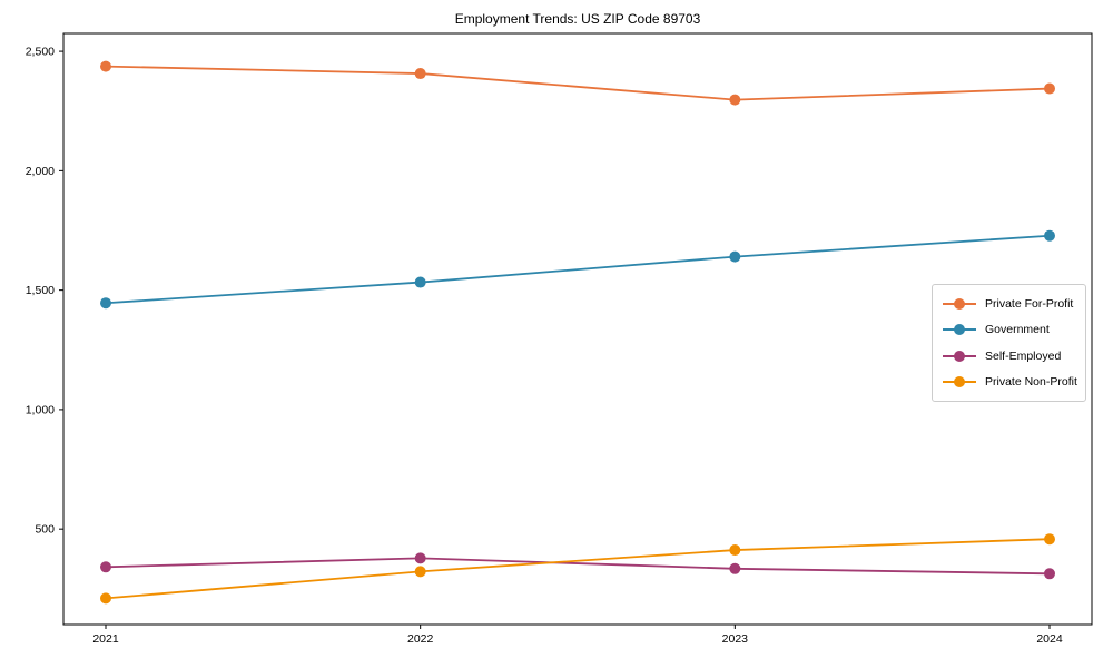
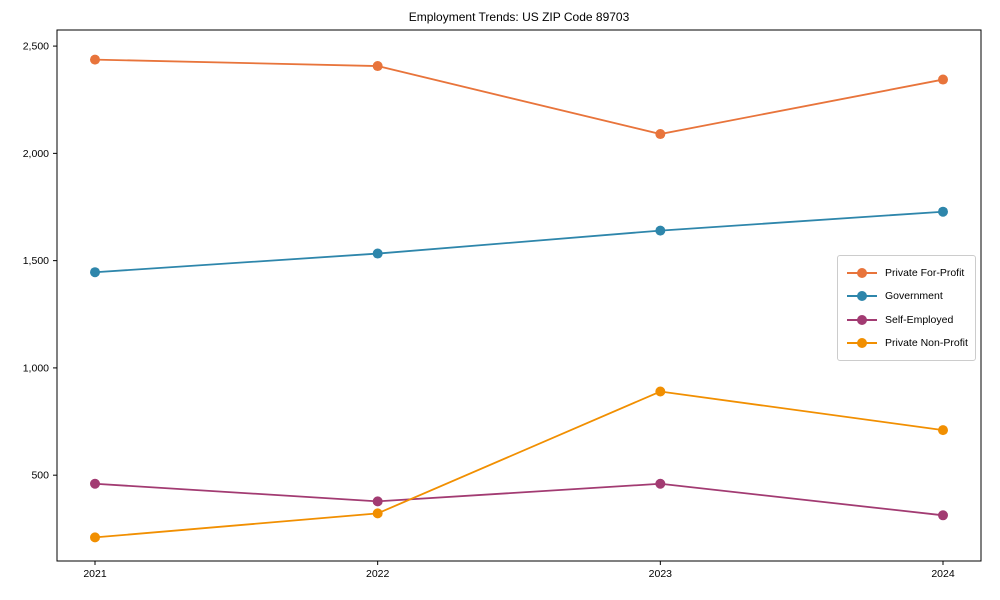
Self-Employed/2021: 340 -> 460
Private For-Profit/2023: 2300 -> 2090
Self-Employed/2023: 330 -> 460
Private Non-Profit/2023: 410 -> 890
Private Non-Profit/2024: 460 -> 710
